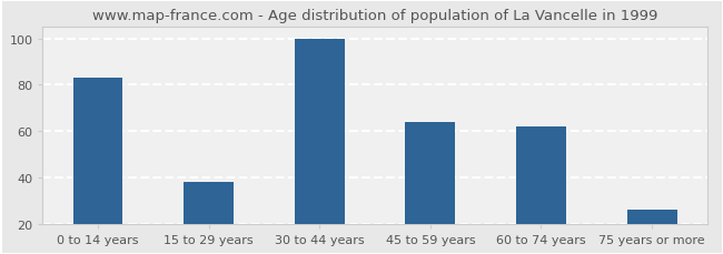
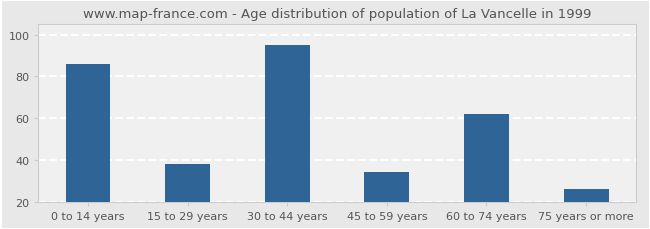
0 to 14 years: 83 -> 86
30 to 44 years: 100 -> 95
45 to 59 years: 64 -> 34
